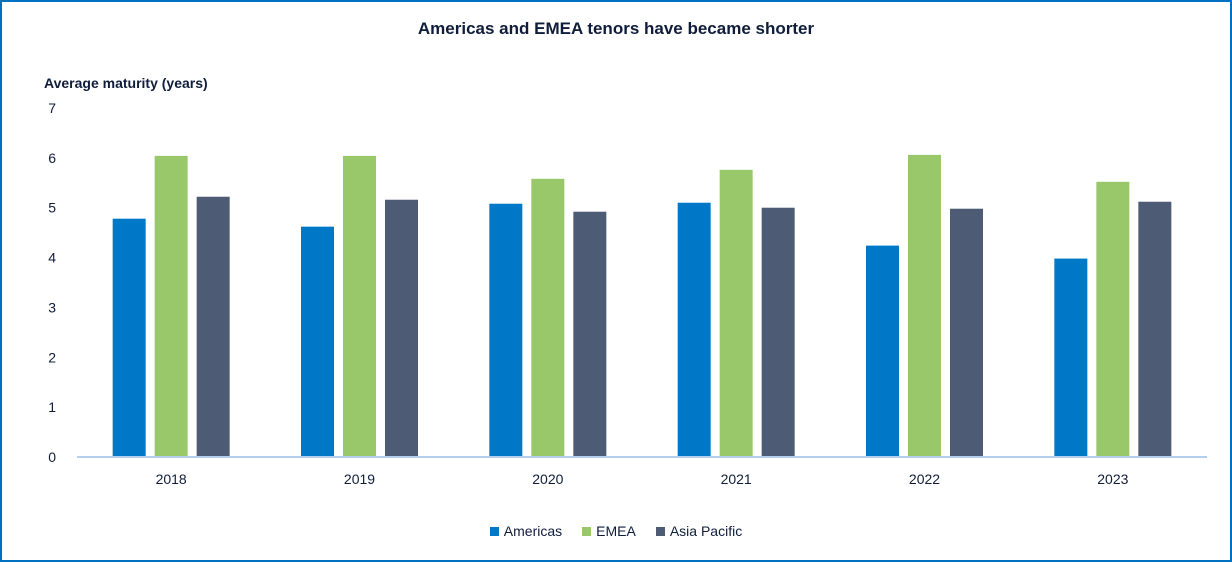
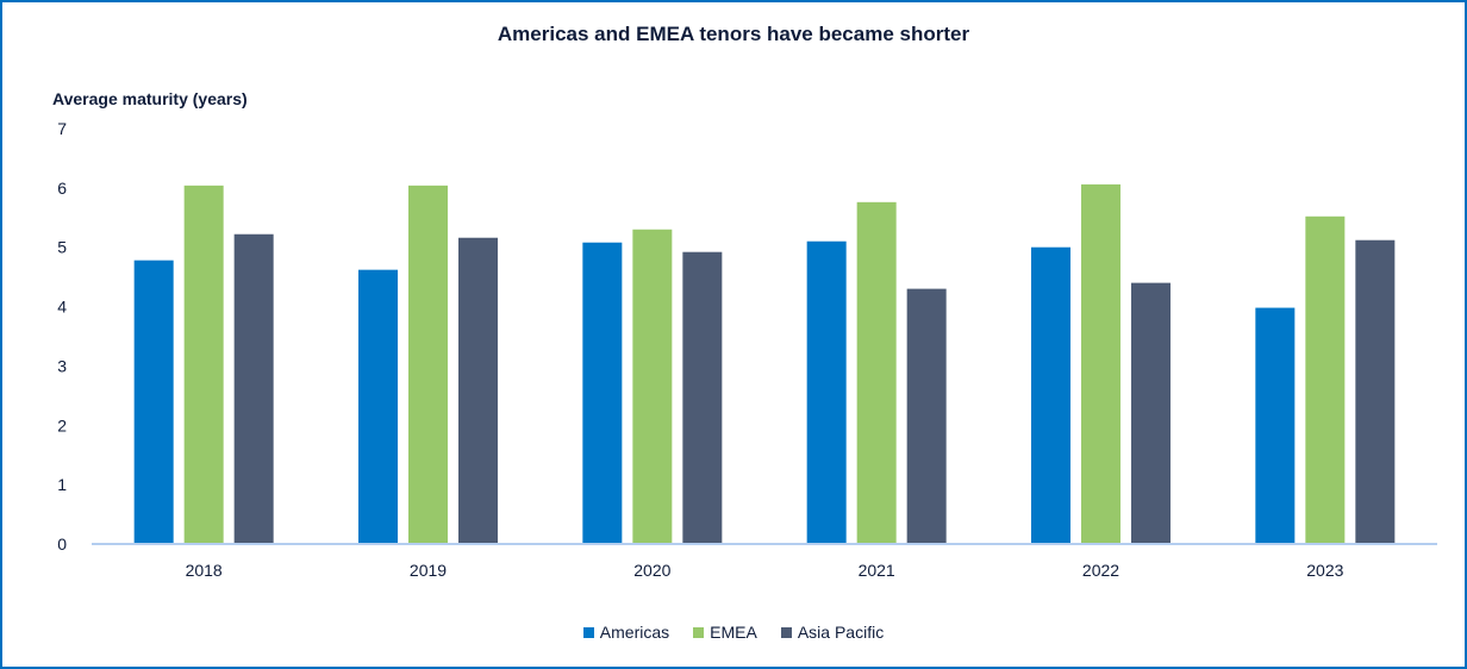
EMEA/2020: 5.6 -> 5.3
Asia Pacific/2021: 5.0 -> 4.3
Americas/2022: 4.2 -> 5.0
Asia Pacific/2022: 5.0 -> 4.4
